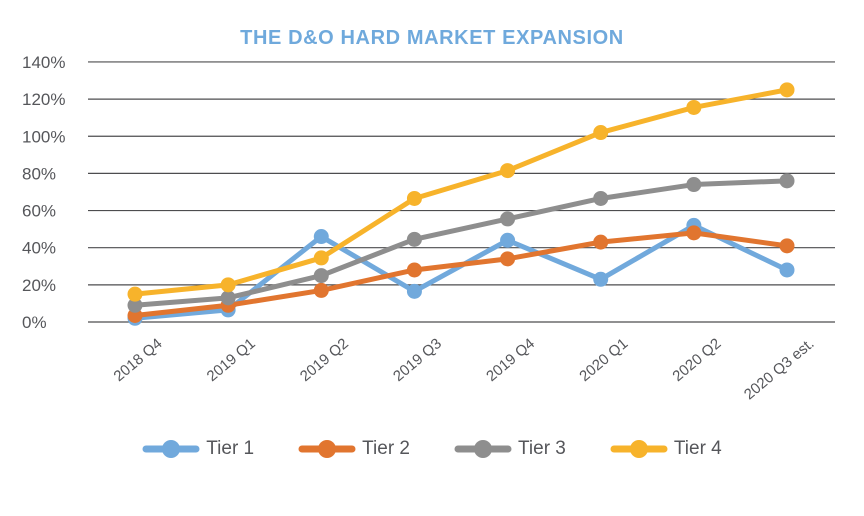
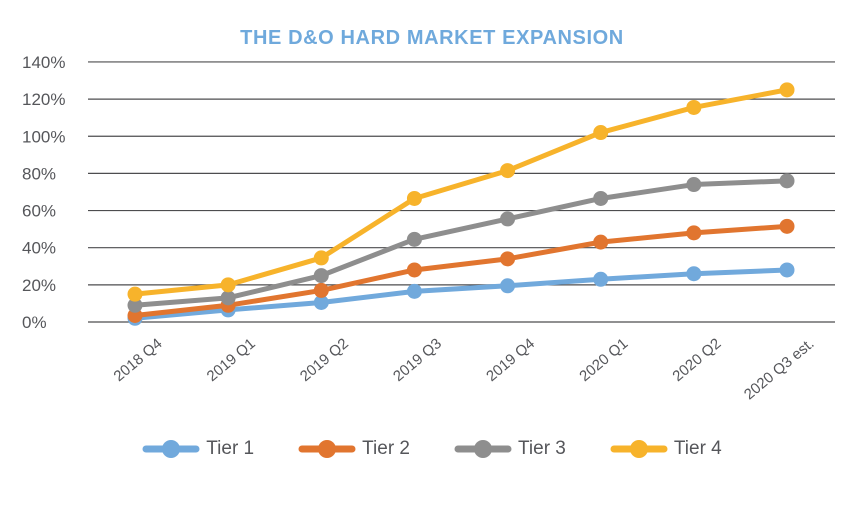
Tier 1/2019 Q2: 46% -> 10%
Tier 1/2019 Q4: 44% -> 20%
Tier 1/2020 Q2: 52% -> 26%
Tier 2/2020 Q3 est.: 41% -> 52%
